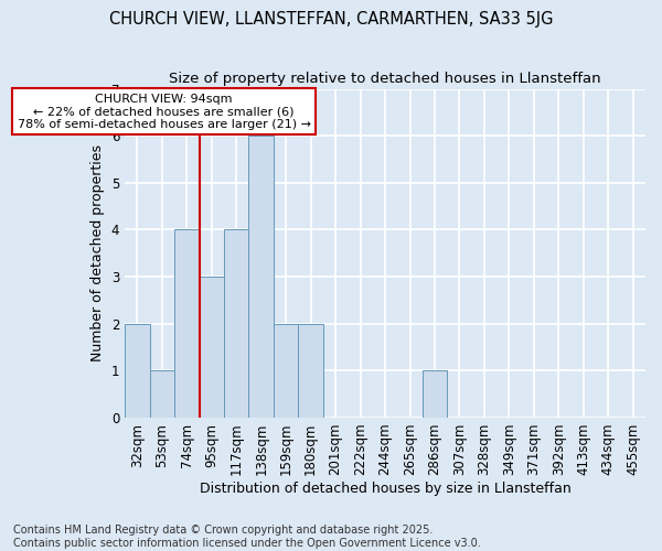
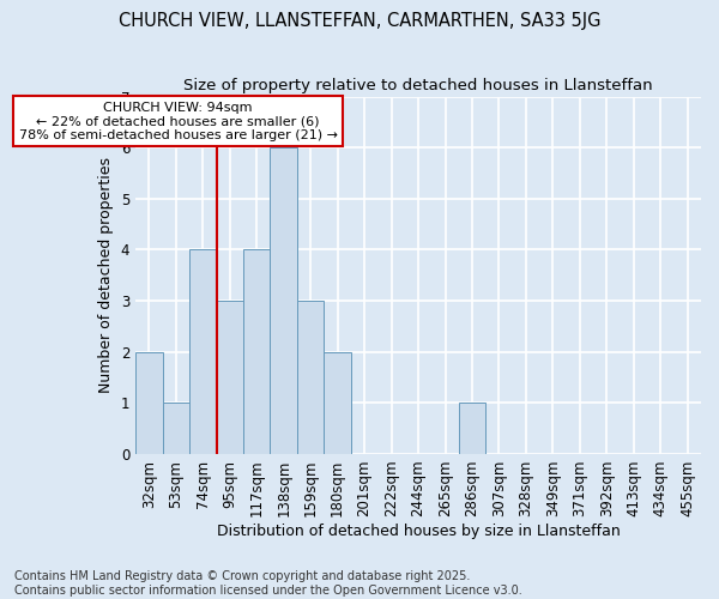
159sqm: 2 -> 3
